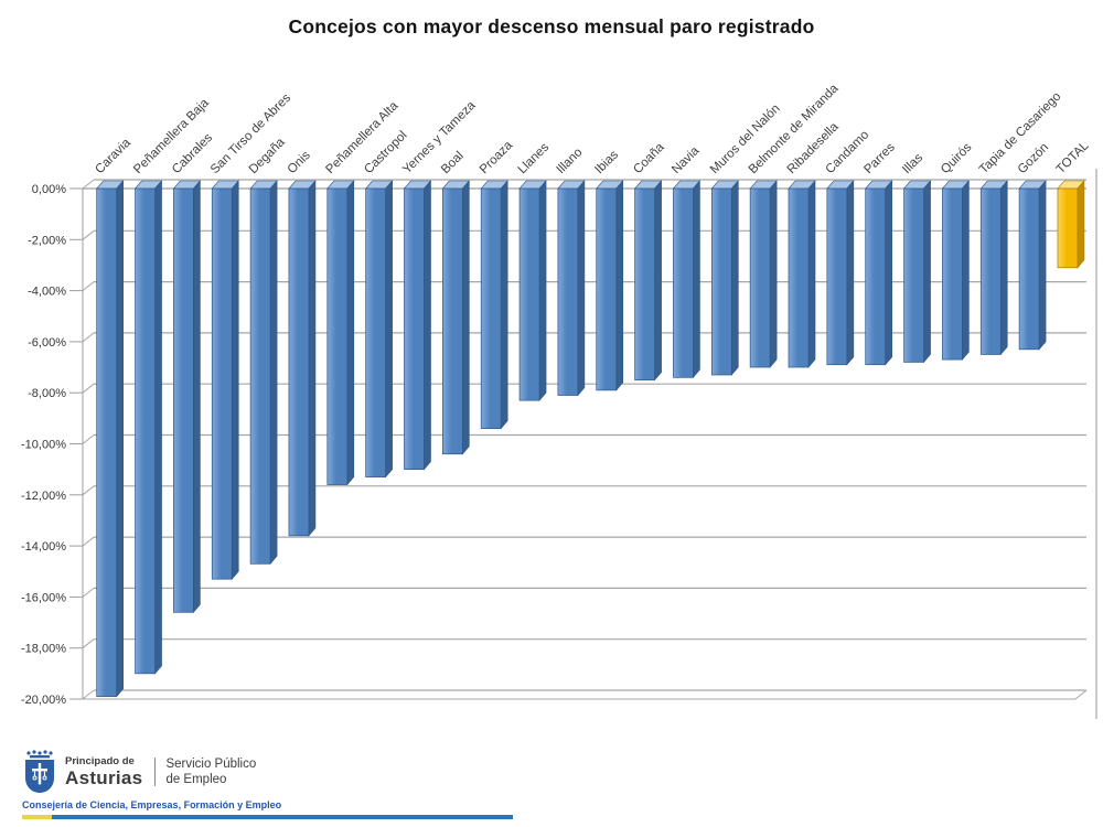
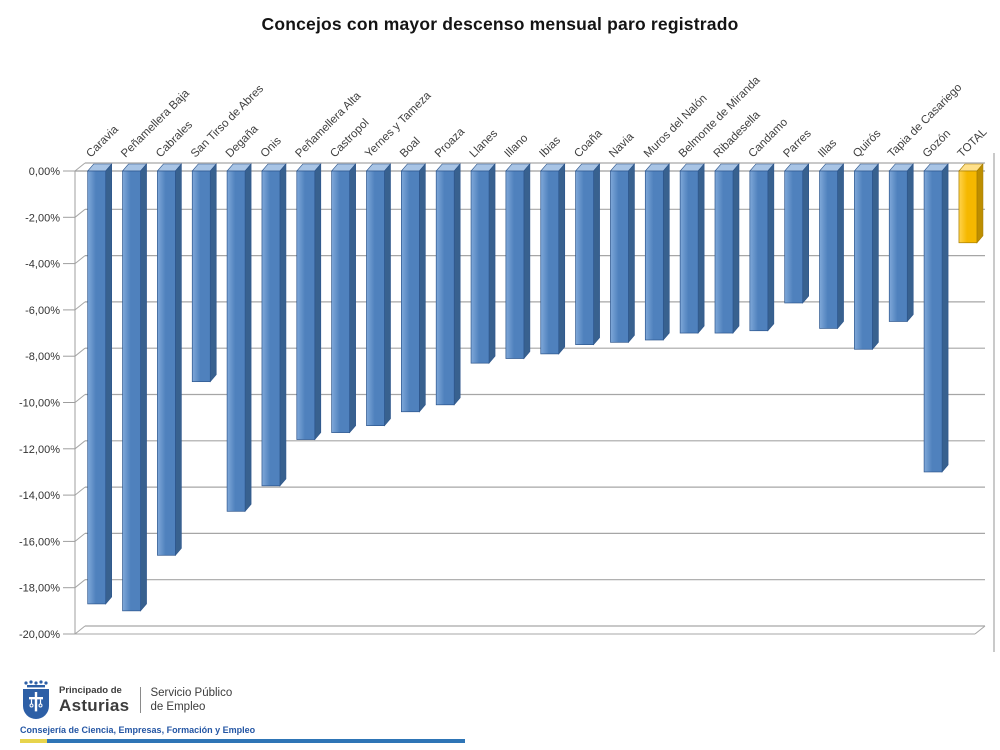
Caravia: -19,9% -> -18,7%
San Tirso de Abres: -15,3% -> -9,1%
Proaza: -9,4% -> -10,1%
Parres: -6,9% -> -5,7%
Quirós: -6,7% -> -7,7%
Gozón: -6,3% -> -13,0%
